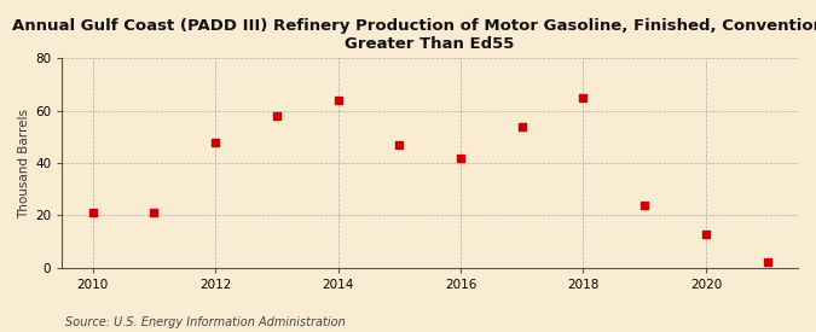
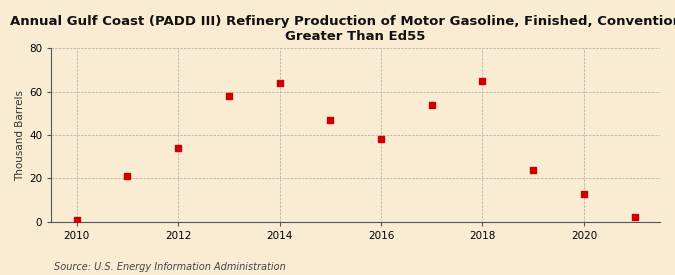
2010: 21 -> 1
2012: 48 -> 34
2016: 42 -> 38
